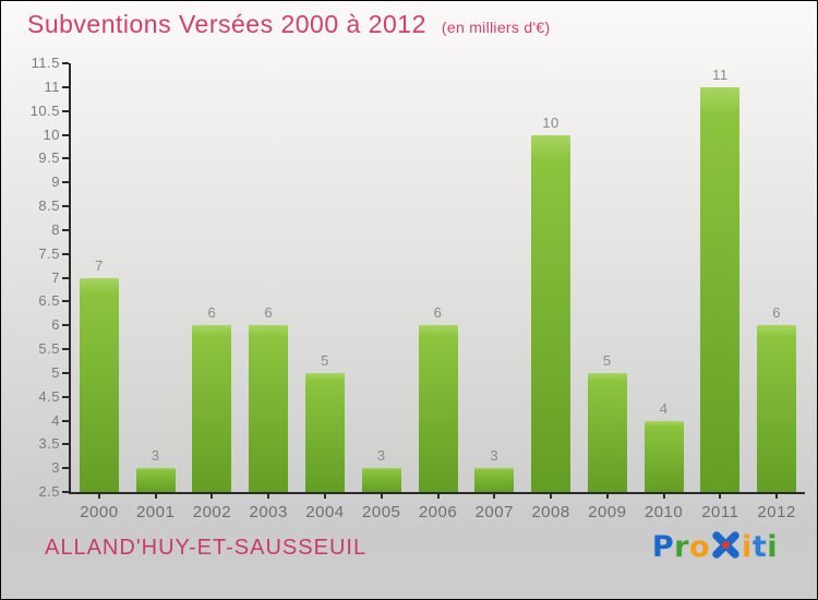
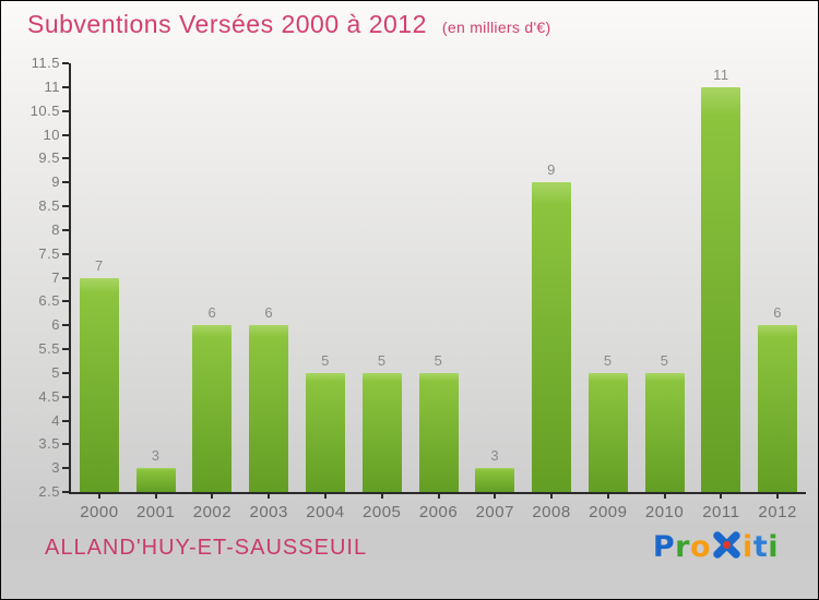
2005: 3 -> 5
2006: 6 -> 5
2008: 10 -> 9
2010: 4 -> 5
